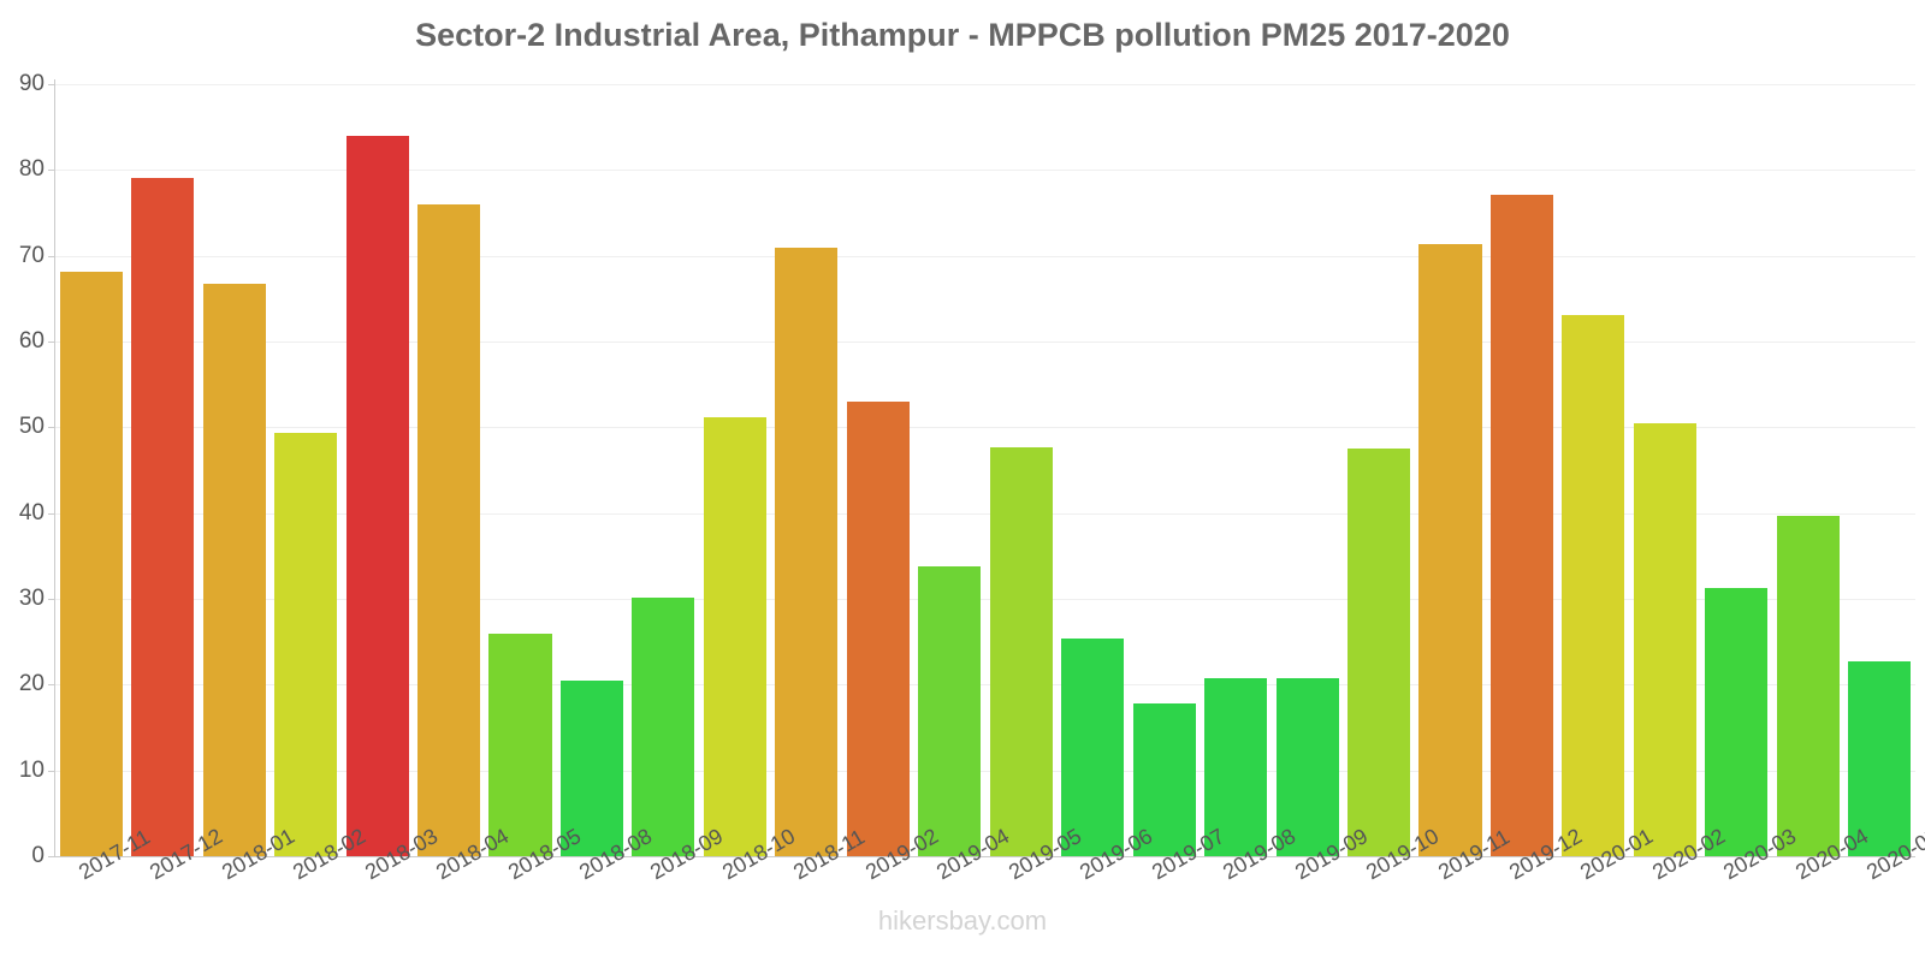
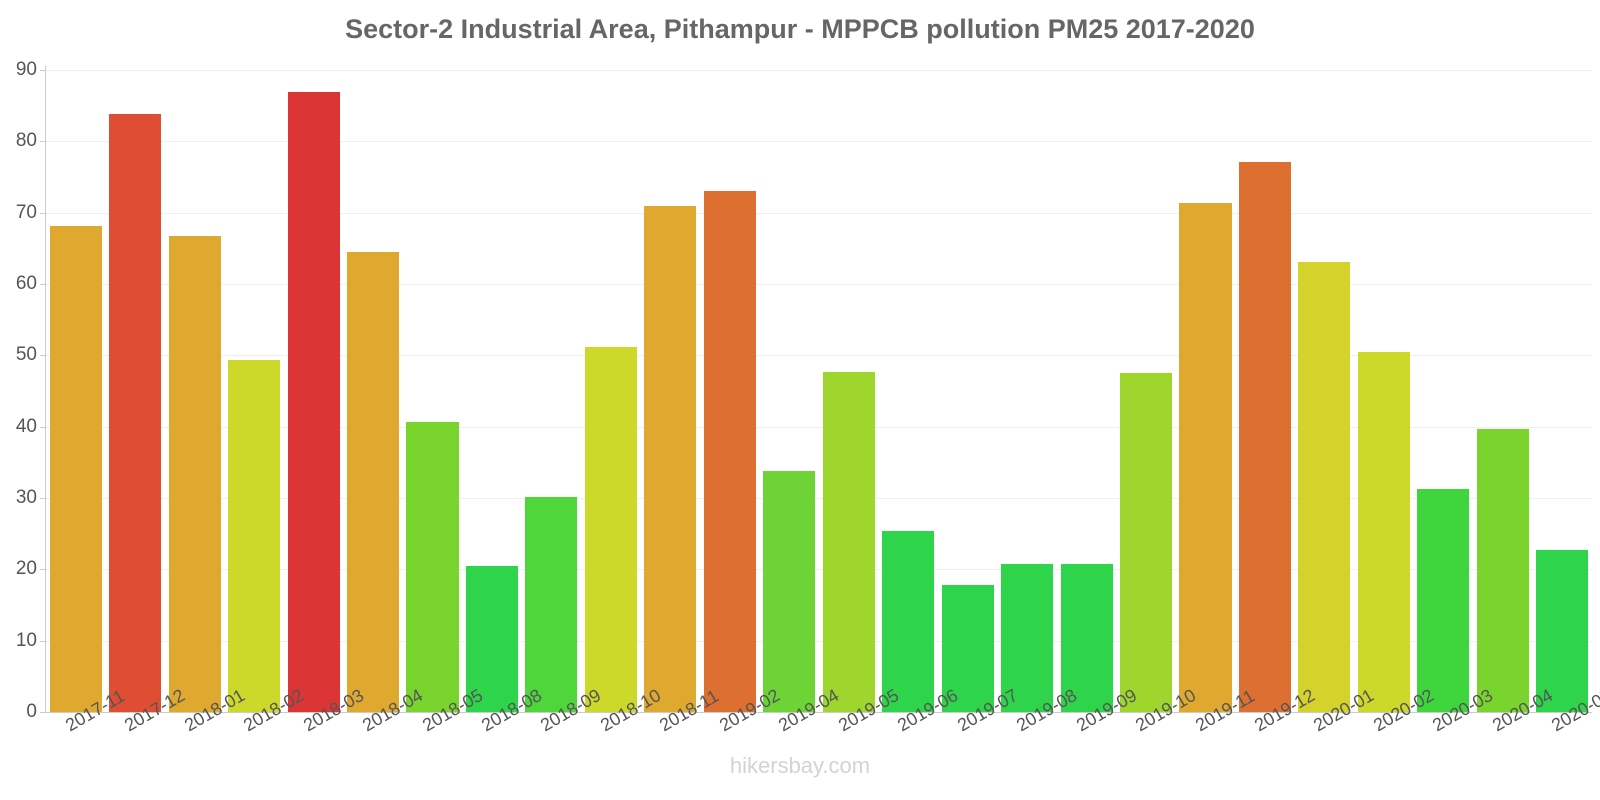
2017-12: 79 -> 84
2018-03: 84 -> 87
2018-04: 76 -> 64
2018-05: 26 -> 41
2019-02: 53 -> 73
